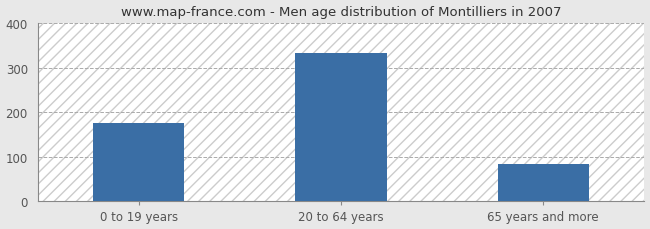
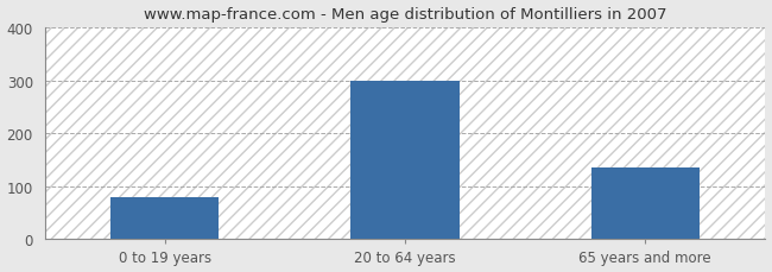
0 to 19 years: 175 -> 80
20 to 64 years: 333 -> 300
65 years and more: 83 -> 135
